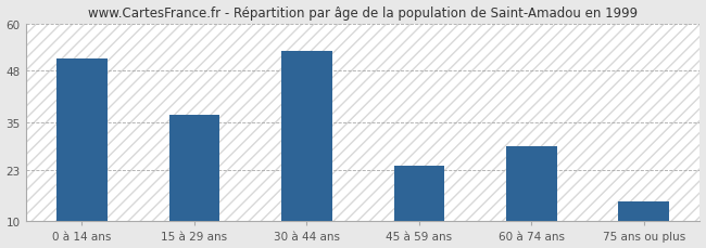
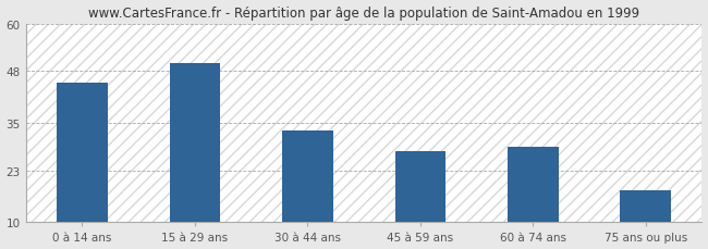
0 à 14 ans: 51 -> 45
15 à 29 ans: 37 -> 50
30 à 44 ans: 53 -> 33
45 à 59 ans: 24 -> 28
75 ans ou plus: 15 -> 18
